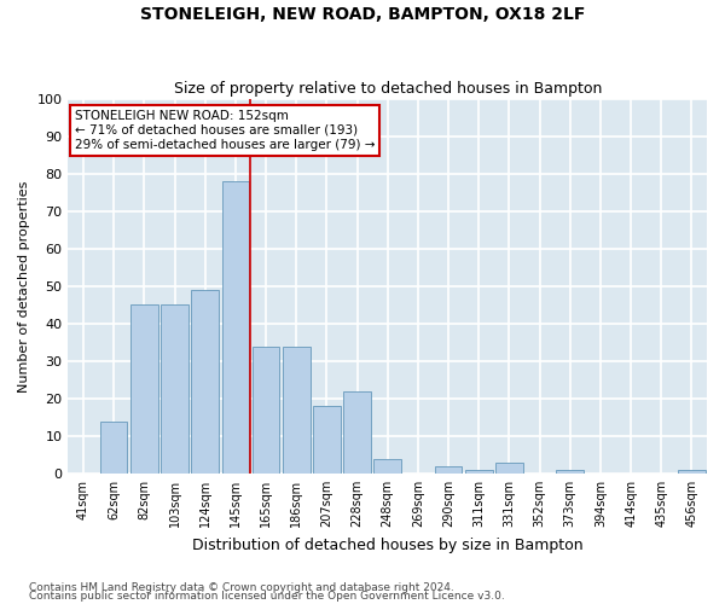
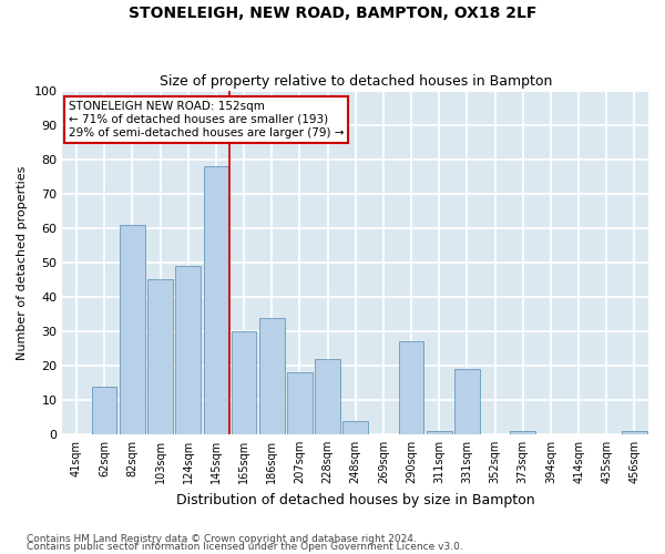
82sqm: 45 -> 61
165sqm: 34 -> 30
290sqm: 2 -> 27
331sqm: 3 -> 19
